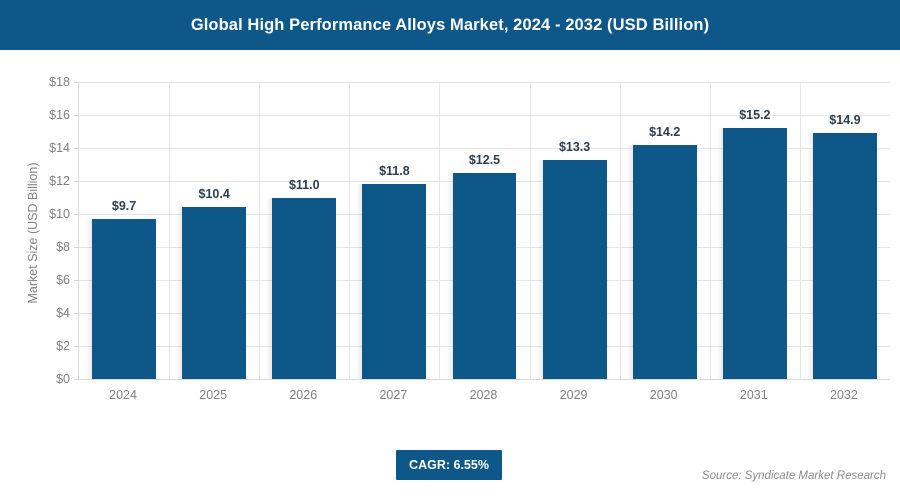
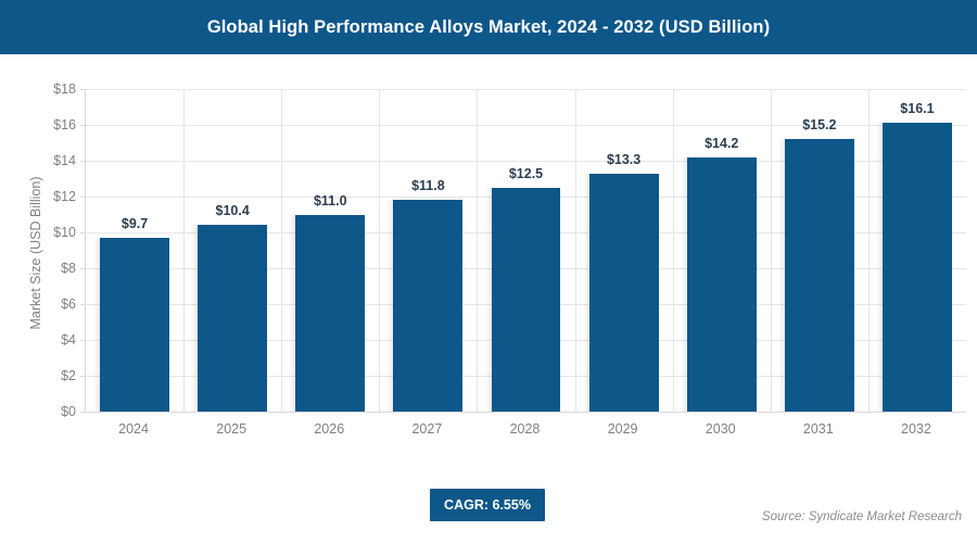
2032: $14.9 -> $16.1
